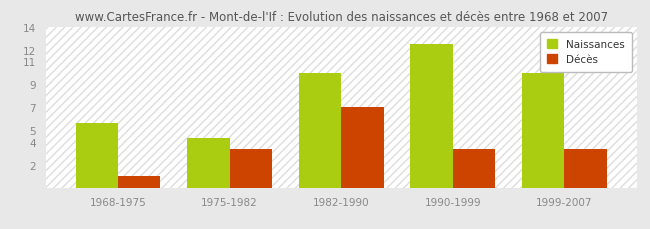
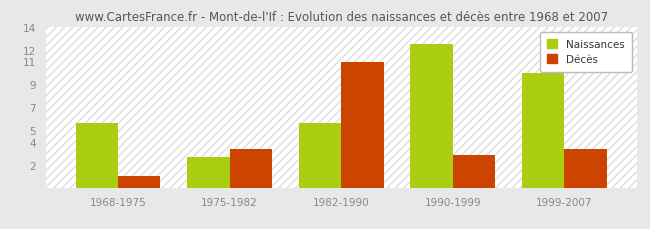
Naissances/1975-1982: 4.3 -> 2.7
Naissances/1982-1990: 10.0 -> 5.6
Décès/1982-1990: 7.0 -> 10.9
Décès/1990-1999: 3.4 -> 2.8
